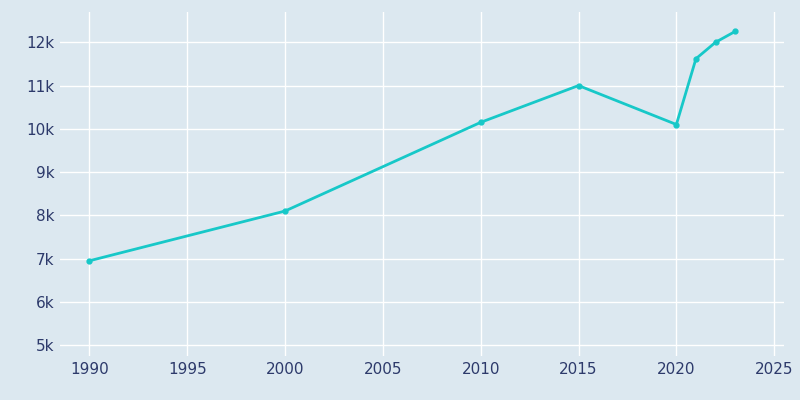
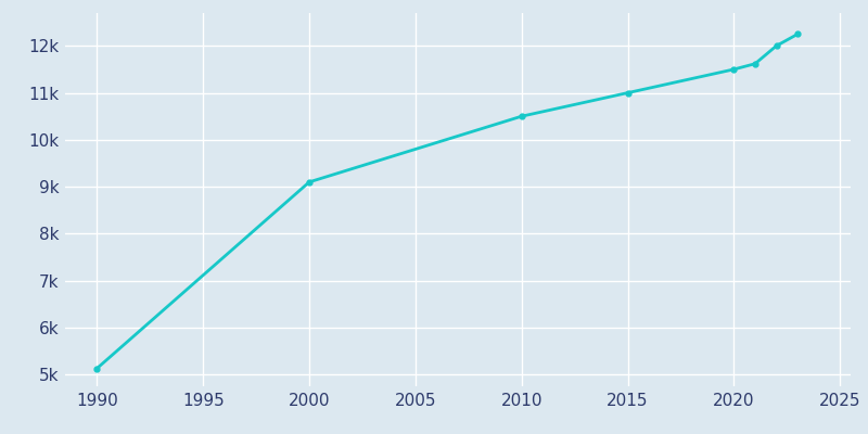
1990: 6.95k -> 5.13k
2000: 8.10k -> 9.10k
2010: 10.15k -> 10.50k
2020: 10.10k -> 11.50k
